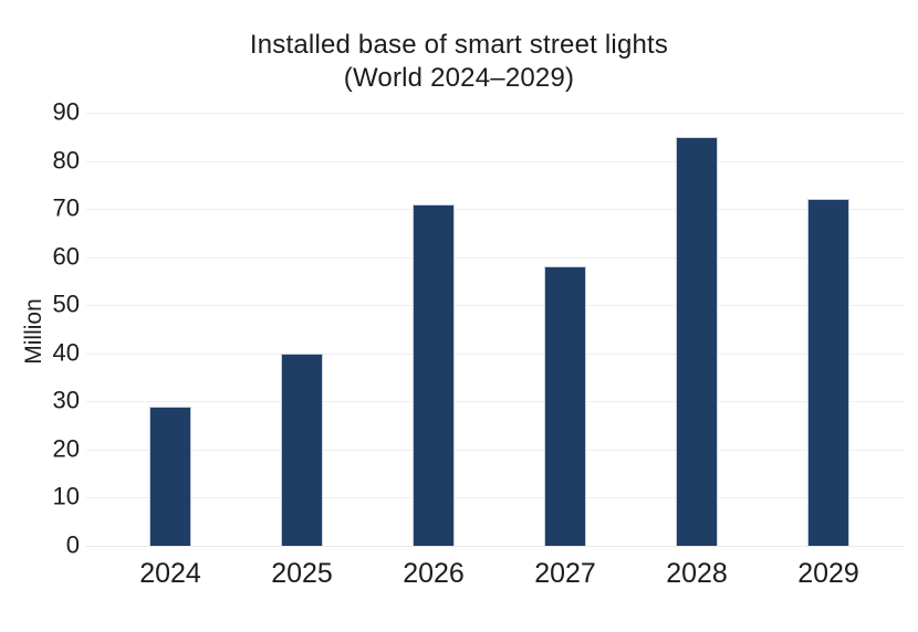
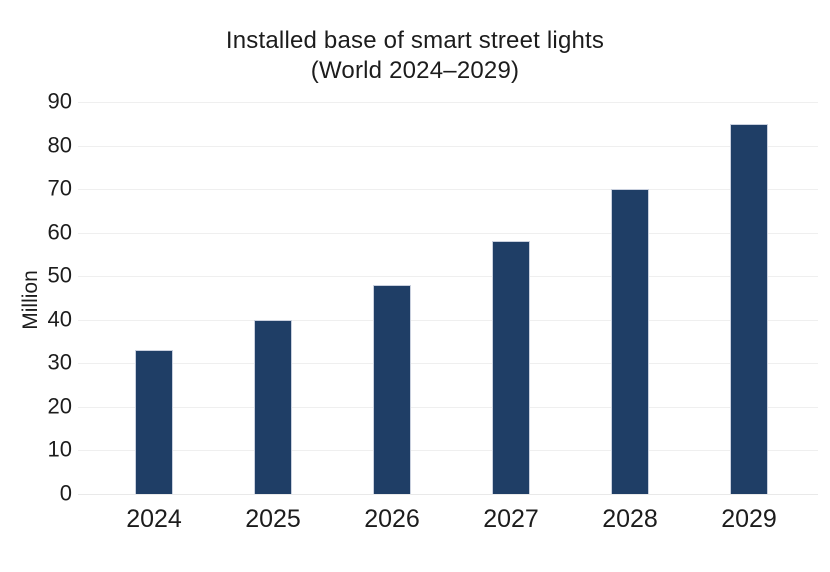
2024: 29 -> 33
2026: 71 -> 48
2028: 85 -> 70
2029: 72 -> 85
